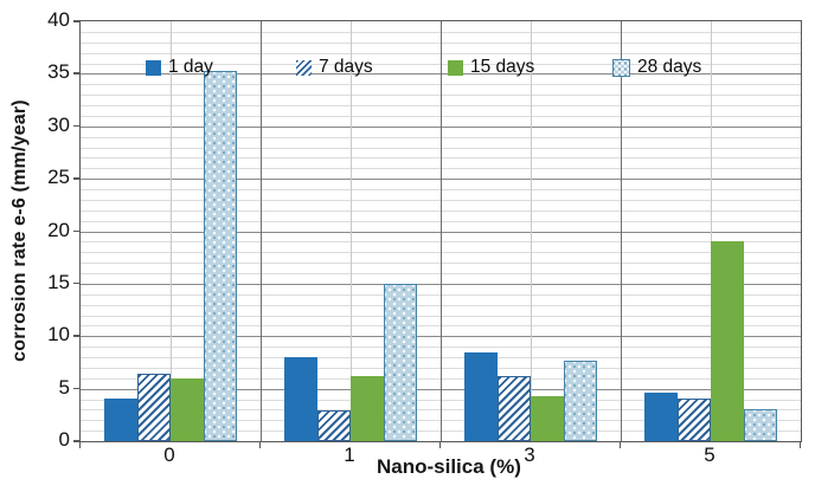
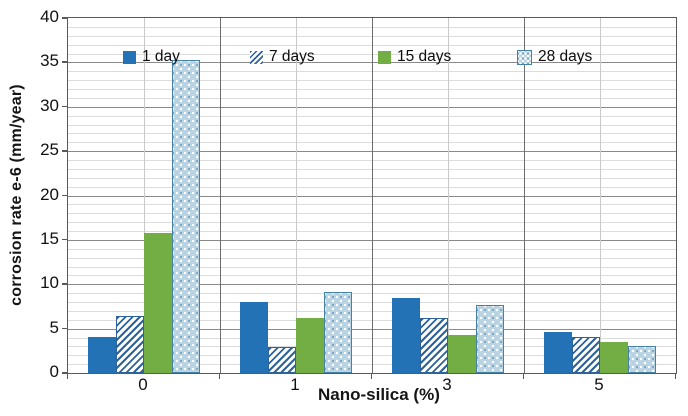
15 days/0: 6 -> 16
28 days/1: 15 -> 9
15 days/5: 19 -> 4
